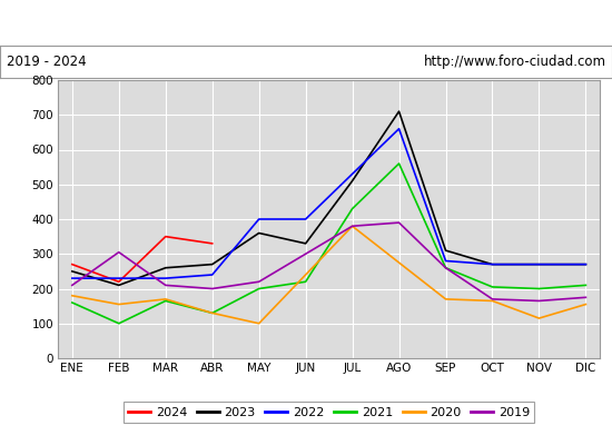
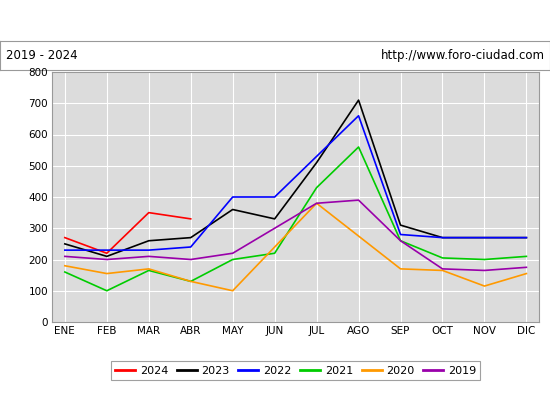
2019/FEB: 305 -> 200
